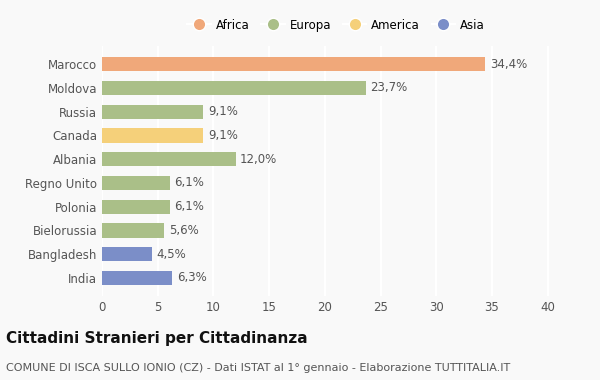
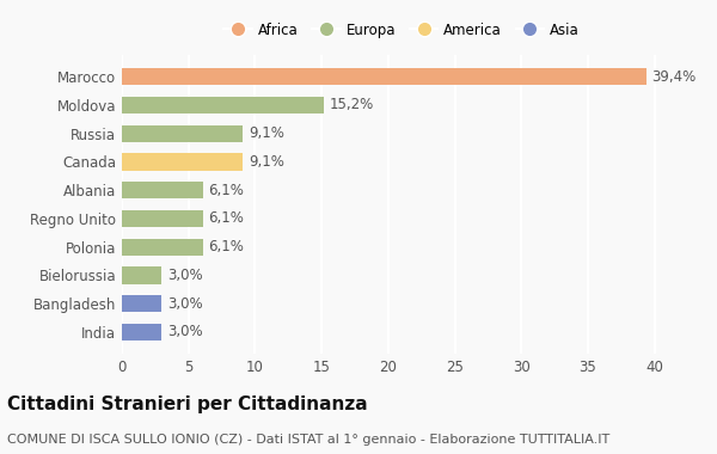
Marocco: 34,4% -> 39,4%
Moldova: 23,7% -> 15,2%
Albania: 12,0% -> 6,1%
Bielorussia: 5,6% -> 3,0%
Bangladesh: 4,5% -> 3,0%
India: 6,3% -> 3,0%
